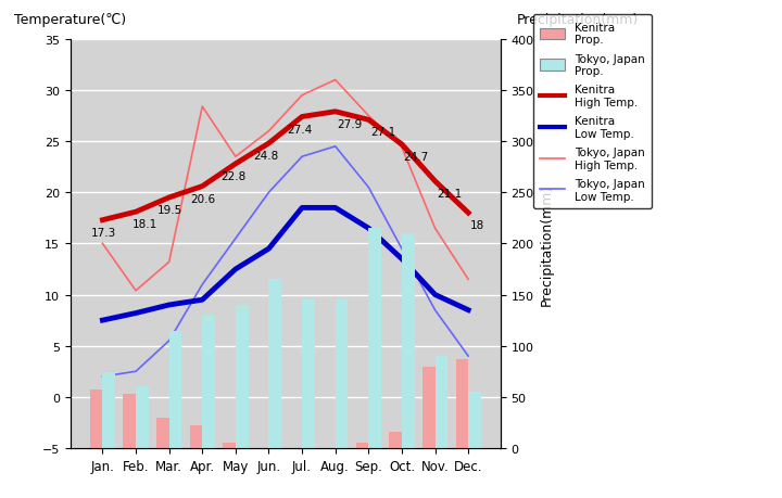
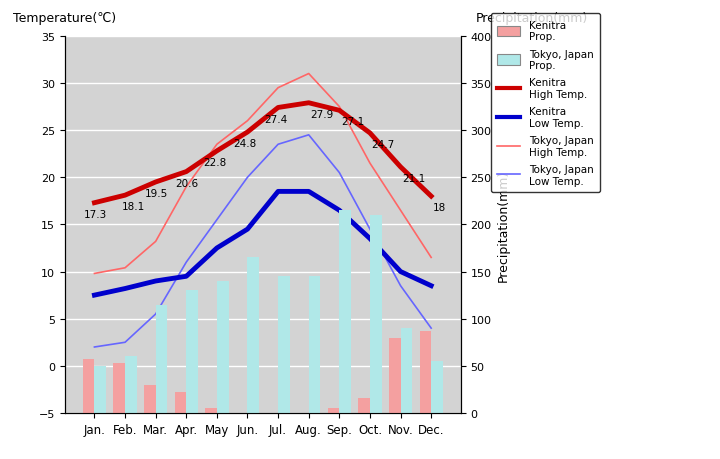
Tokyo, Japan High Temp./Jan.: 15.0 -> 9.8
Tokyo, Japan Prop./Jan.: 74 -> 50
Tokyo, Japan High Temp./Apr.: 28.4 -> 19.0
Tokyo, Japan High Temp./Oct.: 24.4 -> 21.5
